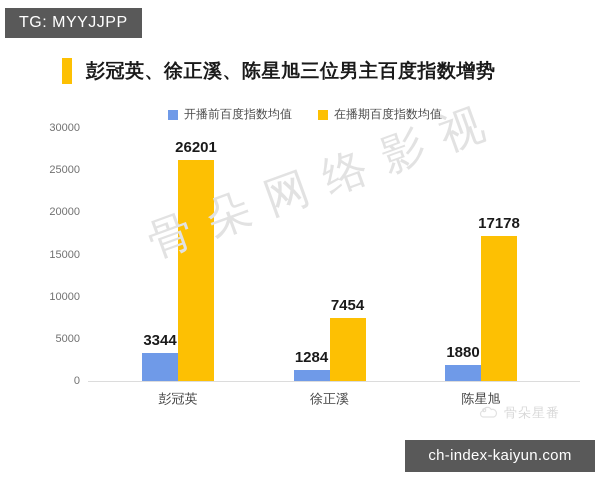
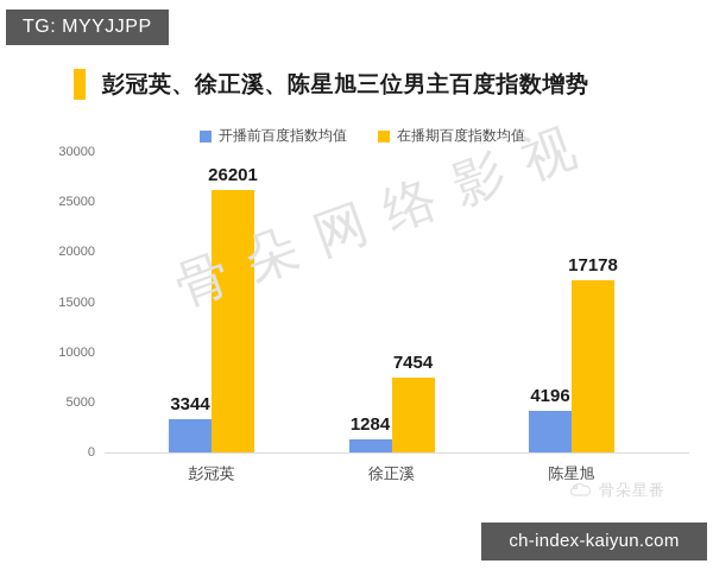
开播前百度指数均值/陈星旭: 1880 -> 4196
